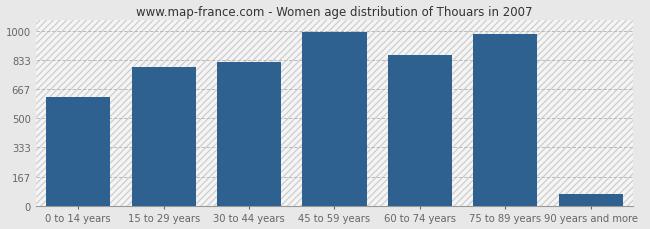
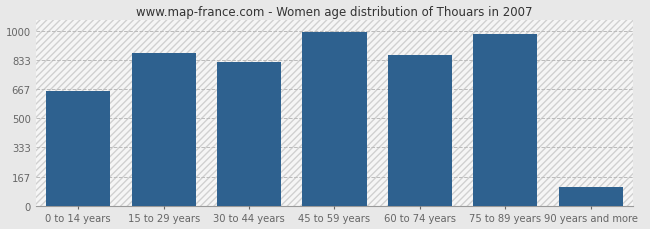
0 to 14 years: 620 -> 660
15 to 29 years: 790 -> 870
90 years and more: 70 -> 100
